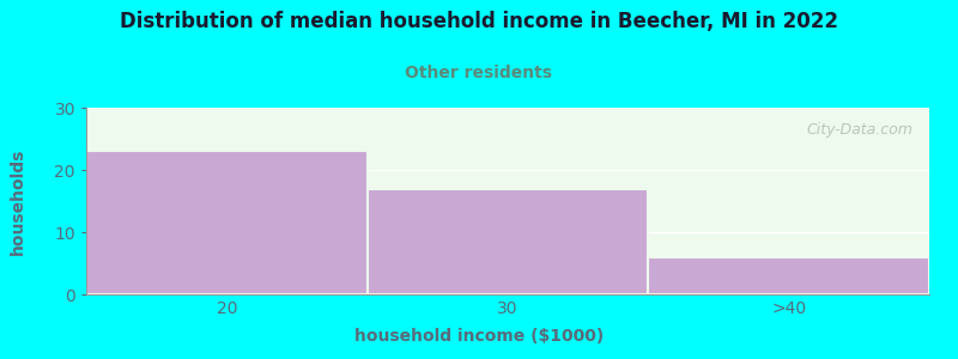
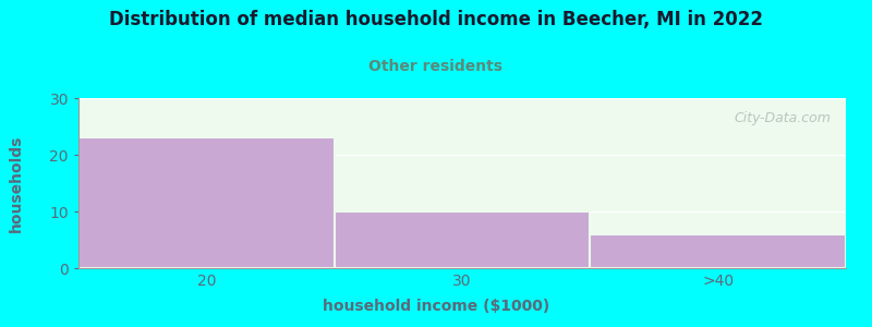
30: 17 -> 10
